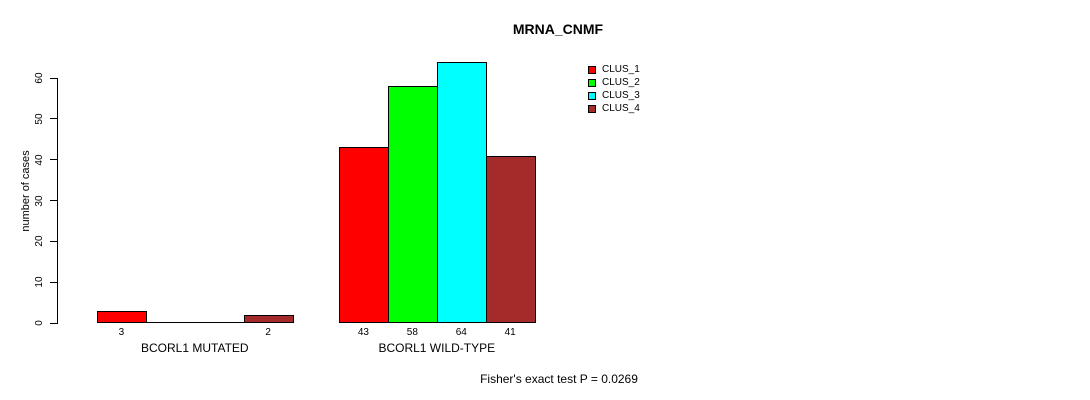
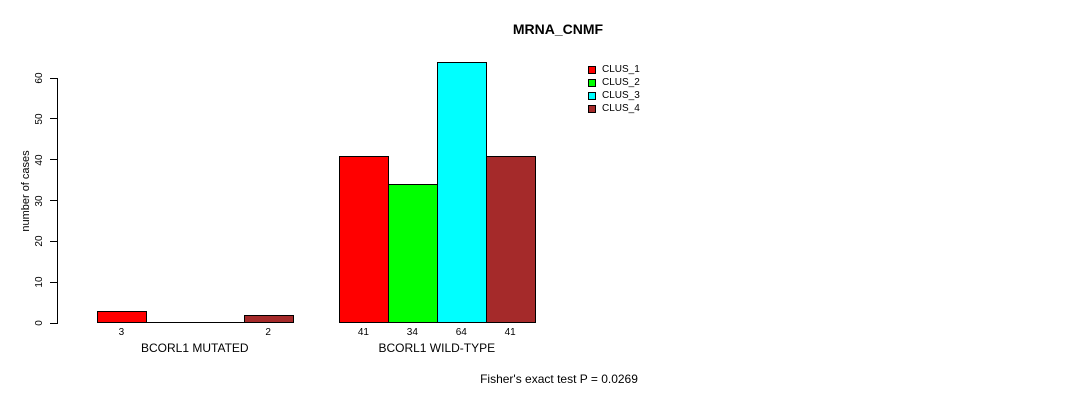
CLUS_1/BCORL1 WILD-TYPE: 43 -> 41
CLUS_2/BCORL1 WILD-TYPE: 58 -> 34
